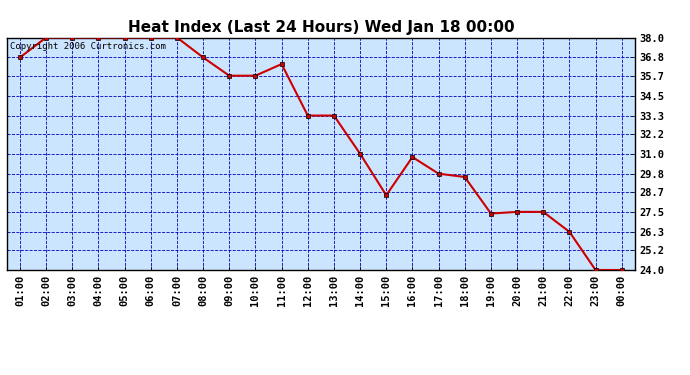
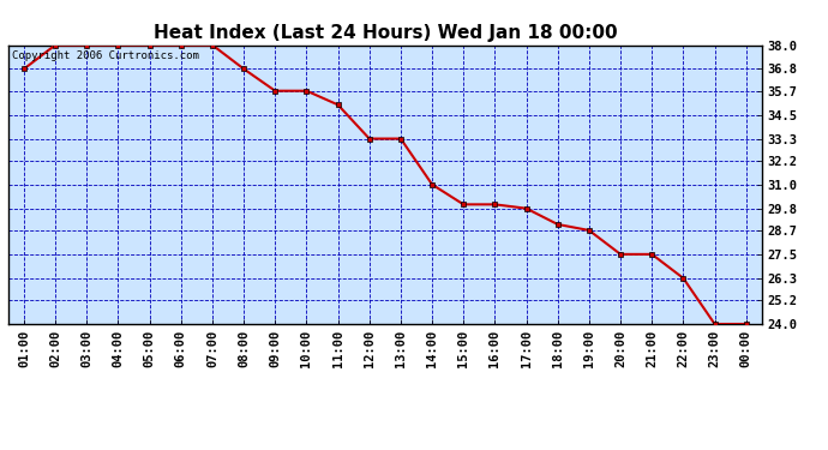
11:00: 36.4 -> 35.0
15:00: 28.5 -> 30.0
16:00: 30.8 -> 30.0
18:00: 29.6 -> 29.0
19:00: 27.4 -> 28.7
